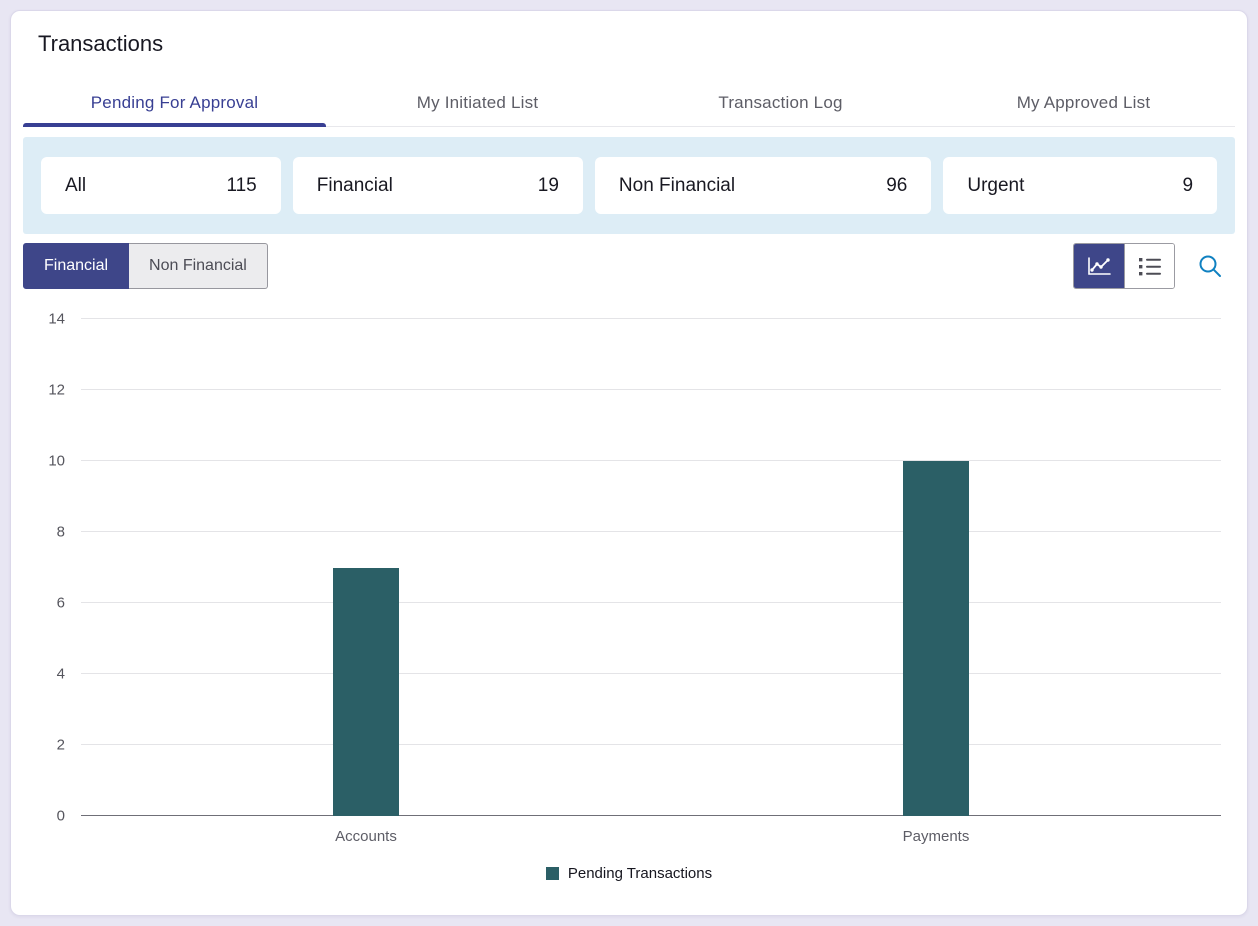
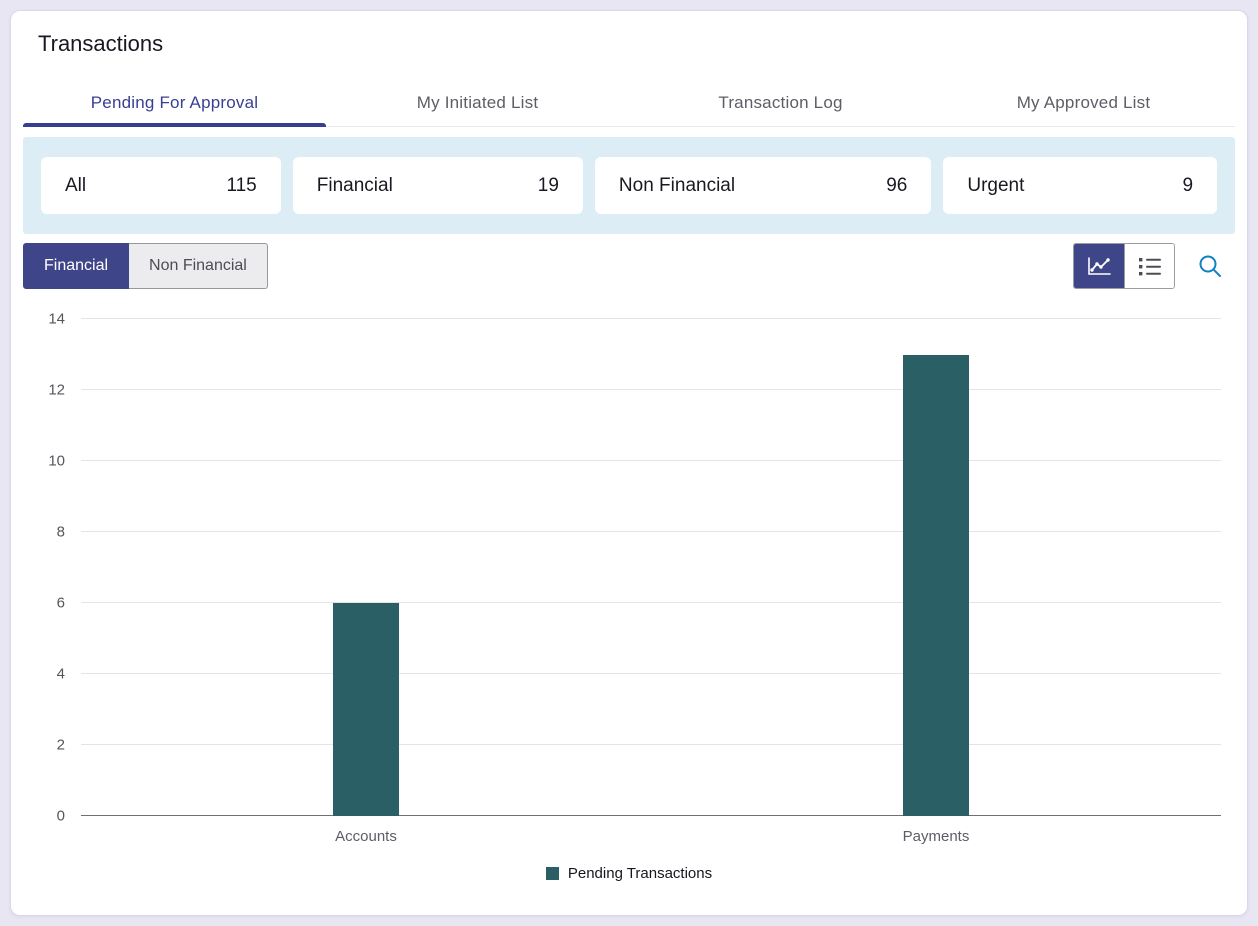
Accounts: 7 -> 6
Payments: 10 -> 13
